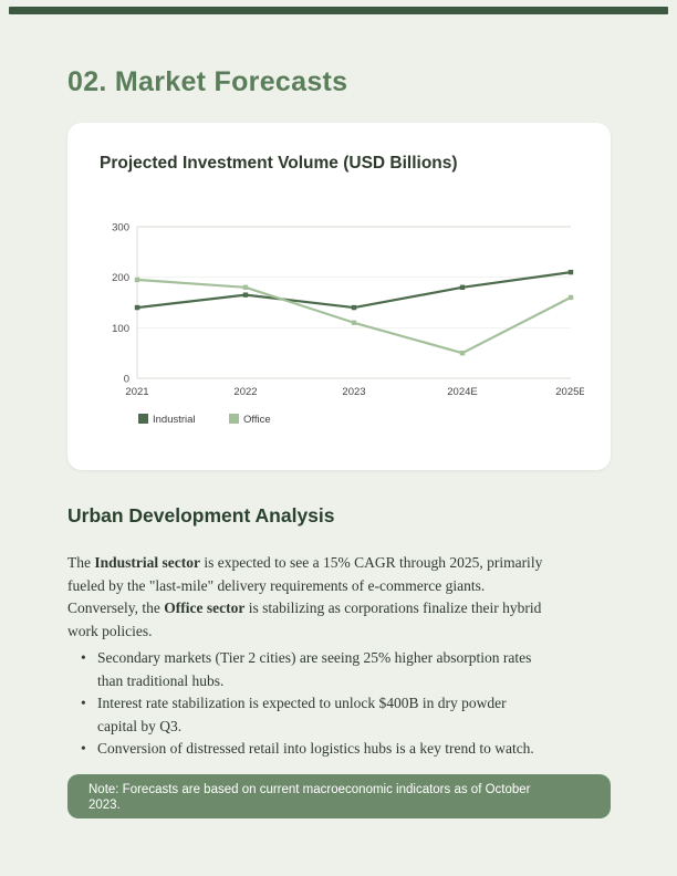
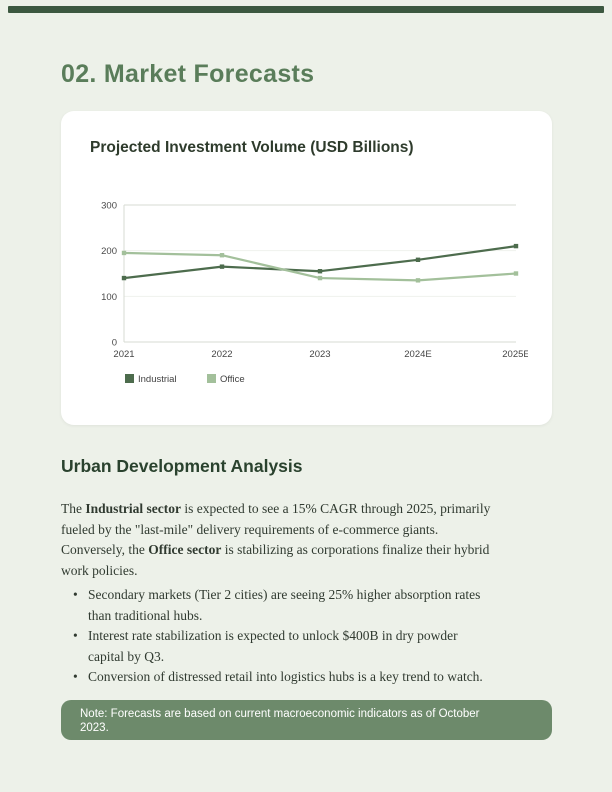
Office/2022: 180 -> 190
Industrial/2023: 140 -> 160
Office/2023: 110 -> 140
Office/2024E: 50 -> 140
Office/2025E: 160 -> 150
